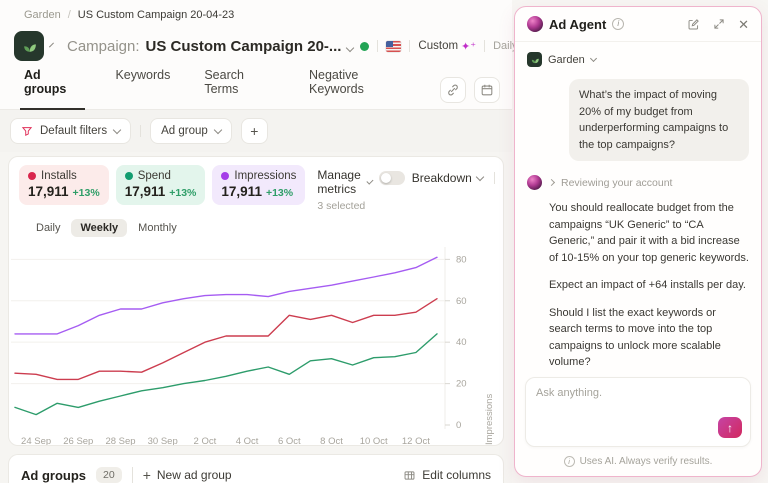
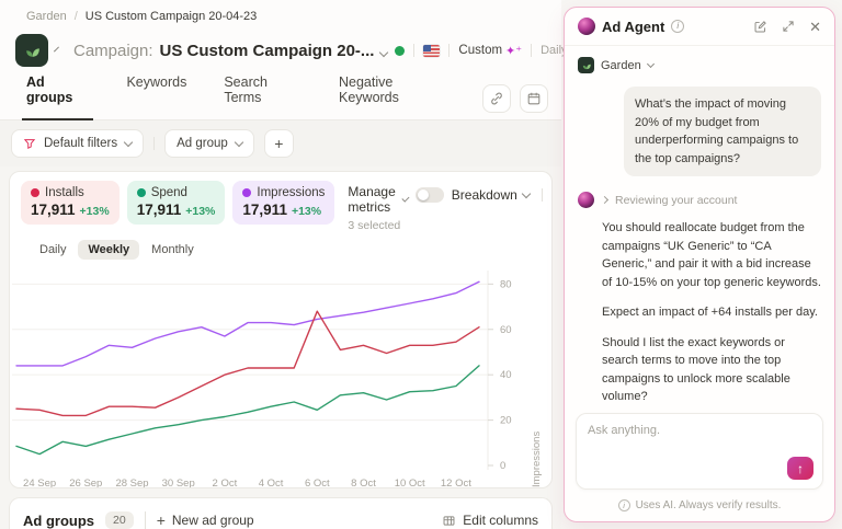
Impressions/28 Sep: 56 -> 52
Impressions/2 Oct: 62 -> 57
Installs/6 Oct: 53 -> 68
